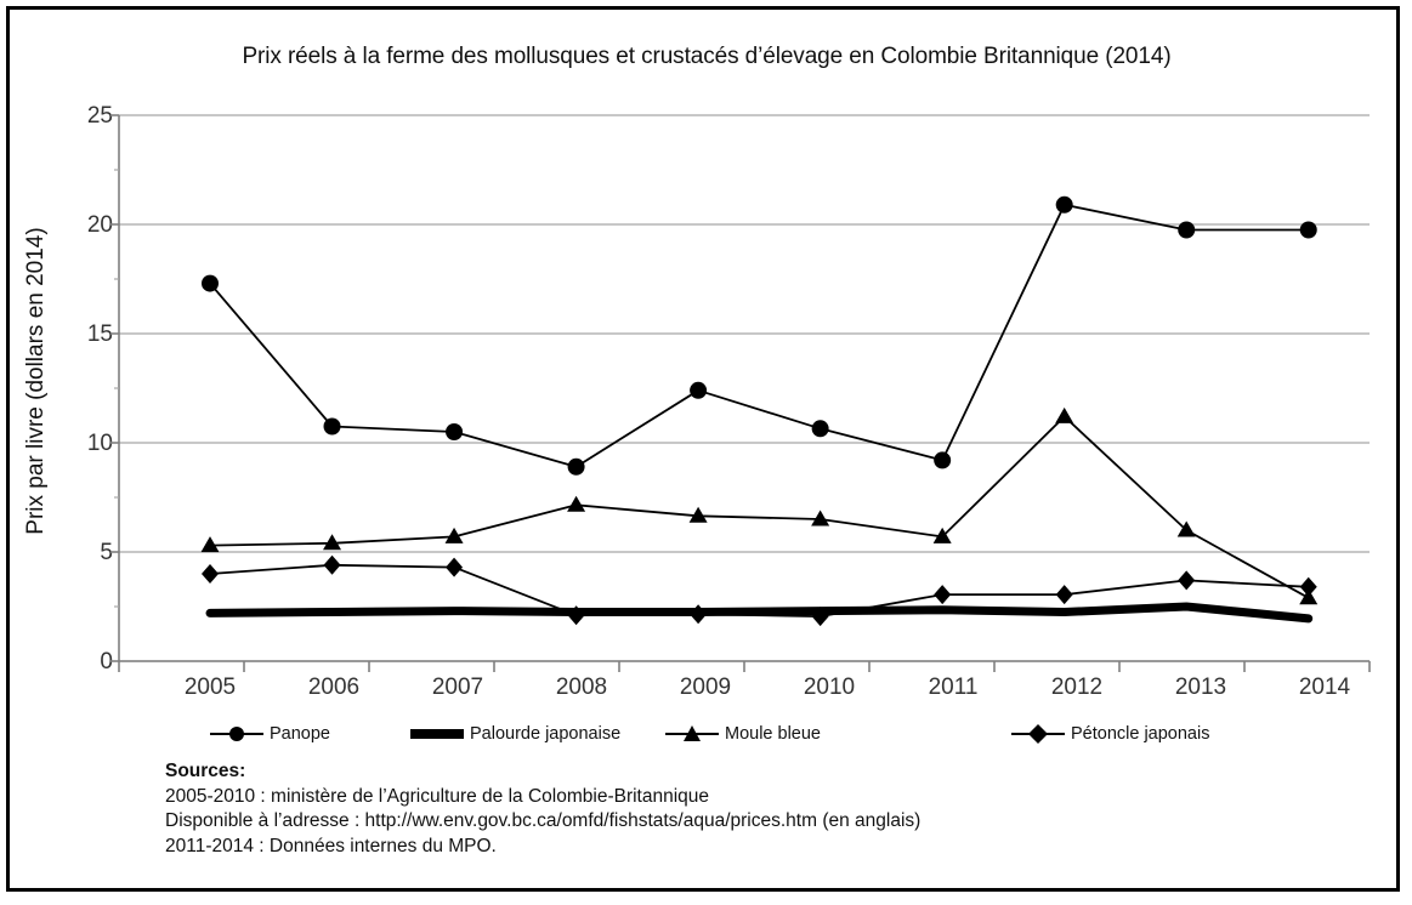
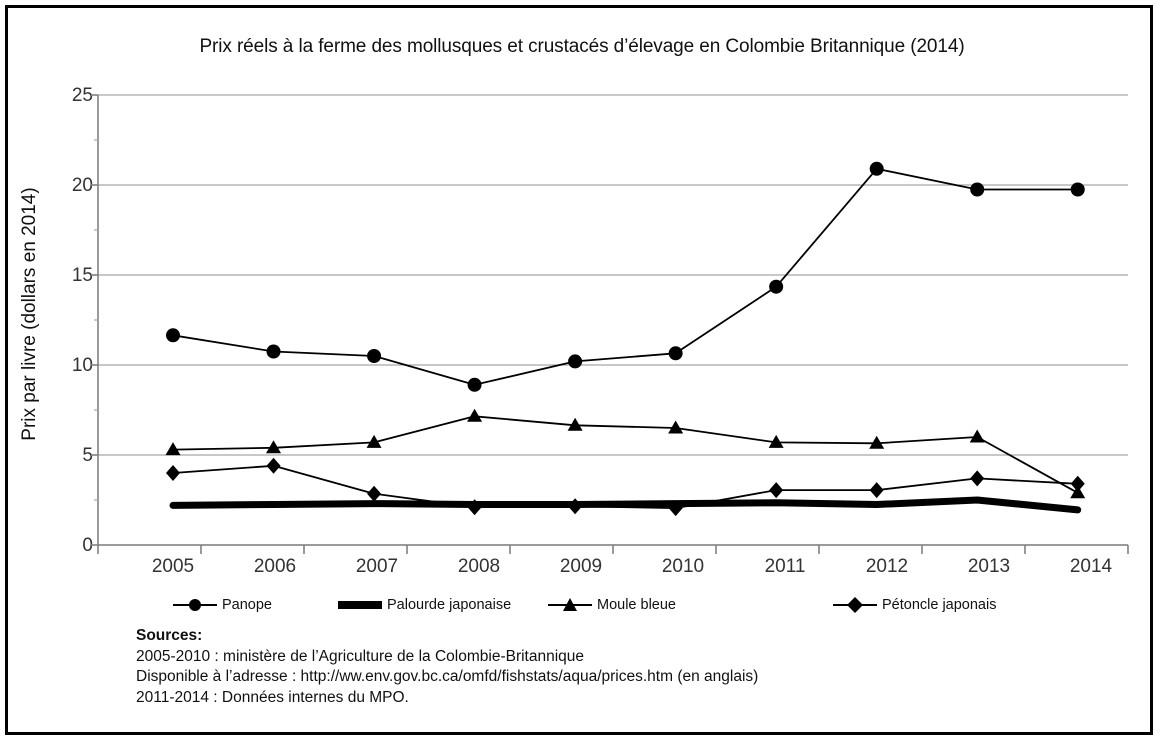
Panope/2005: 17.3 -> 11.7
Pétoncle japonais/2007: 4.3 -> 2.9
Panope/2009: 12.4 -> 10.2
Panope/2011: 9.2 -> 14.3
Moule bleue/2012: 11.2 -> 5.7
